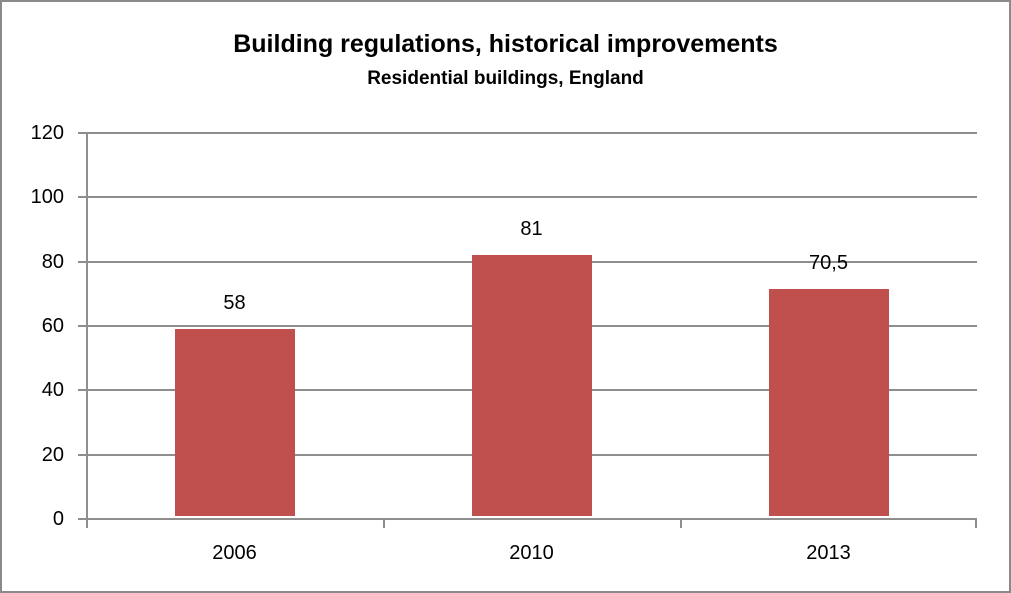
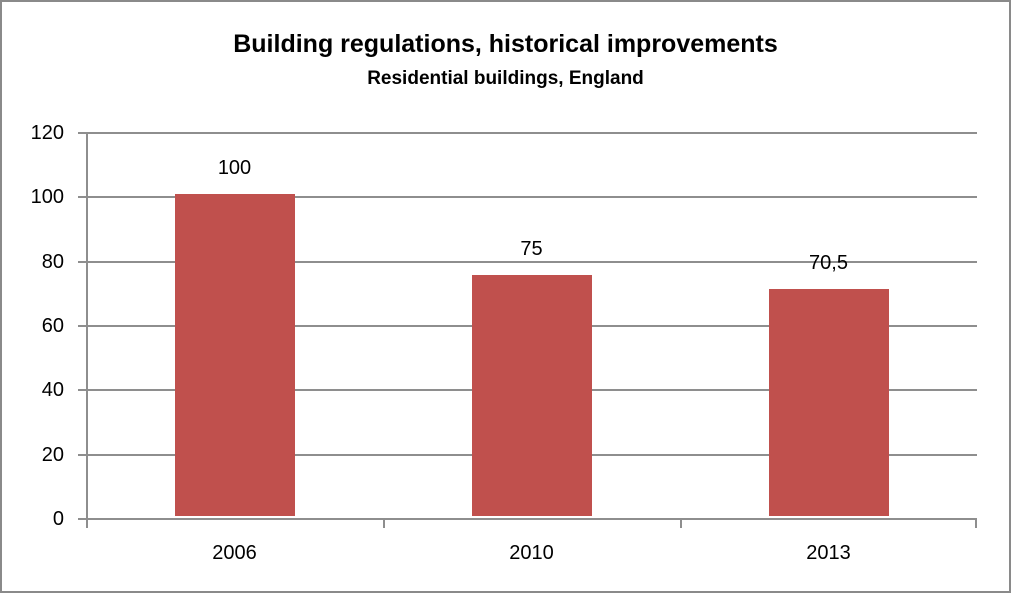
2006: 58 -> 100
2010: 81 -> 75
